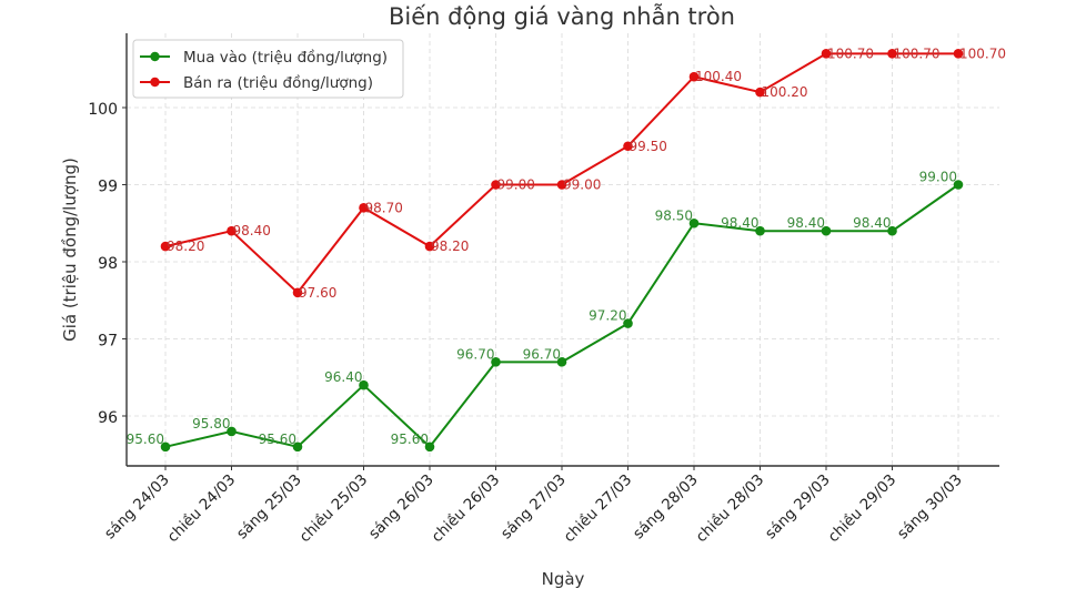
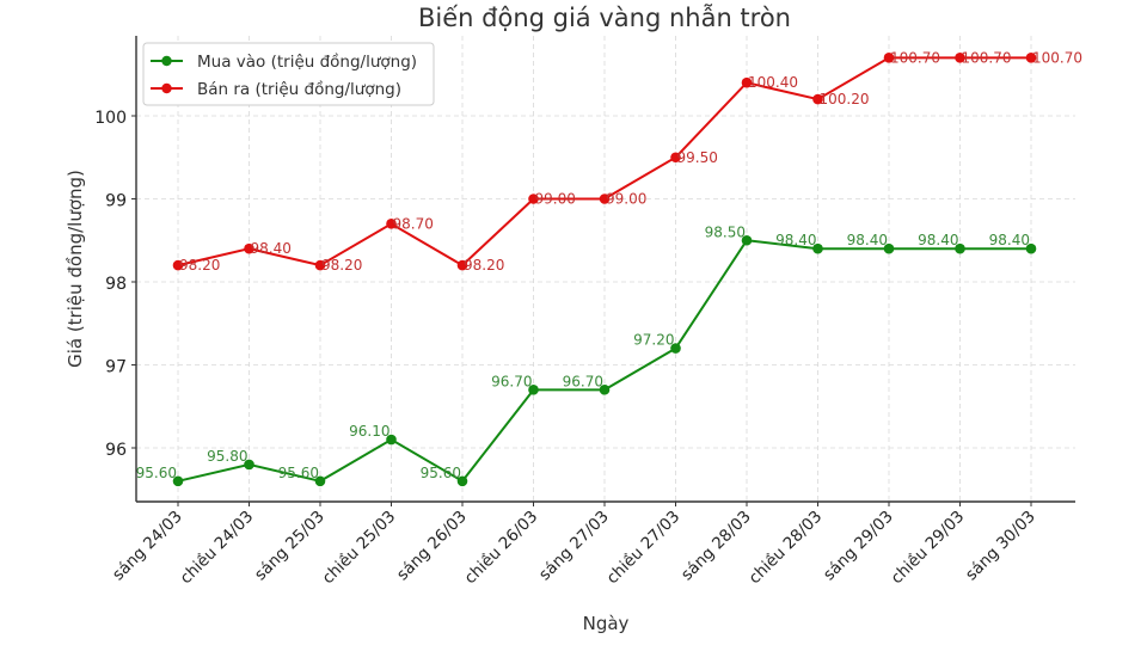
Bán ra (triệu đồng/lượng)/sáng 25/03: 97.60 -> 98.20
Mua vào (triệu đồng/lượng)/chiều 25/03: 96.40 -> 96.10
Mua vào (triệu đồng/lượng)/sáng 30/03: 99.00 -> 98.40
